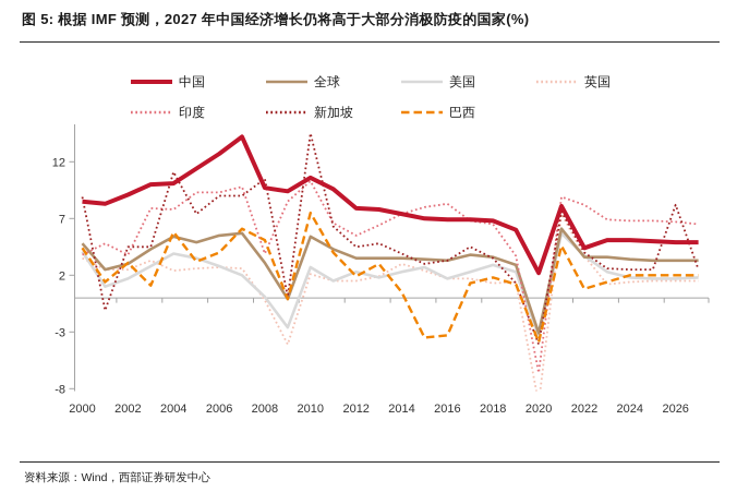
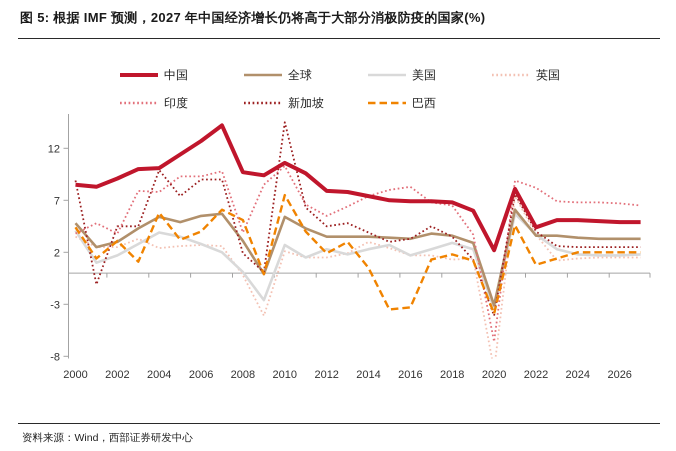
新加坡/2004: 11.1 -> 9.9
新加坡/2008: 10.5 -> 1.9
新加坡/2026: 8.2 -> 2.5
